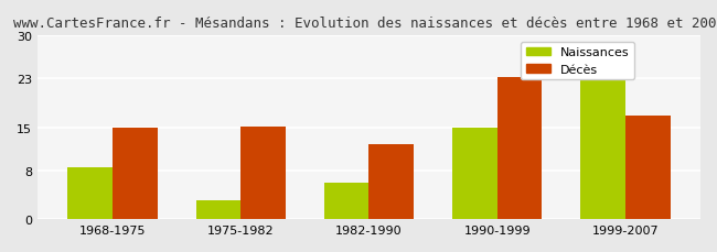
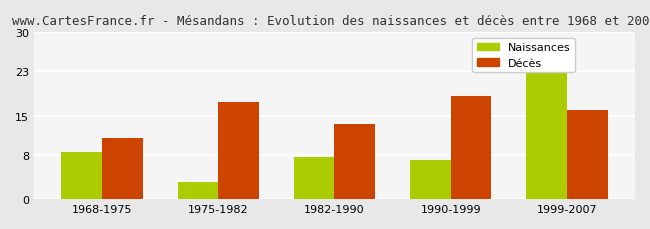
Décès/1968-1975: 15.0 -> 11.0
Décès/1975-1982: 15.2 -> 17.5
Naissances/1982-1990: 6.0 -> 7.5
Décès/1982-1990: 12.2 -> 13.5
Naissances/1990-1999: 15.0 -> 7.0
Décès/1990-1999: 23.2 -> 18.5
Décès/1999-2007: 17.0 -> 16.0
